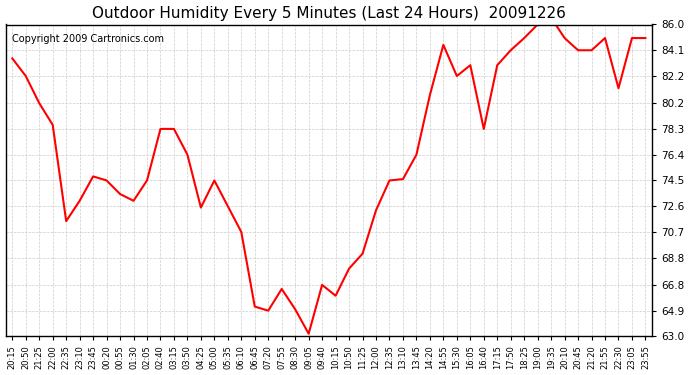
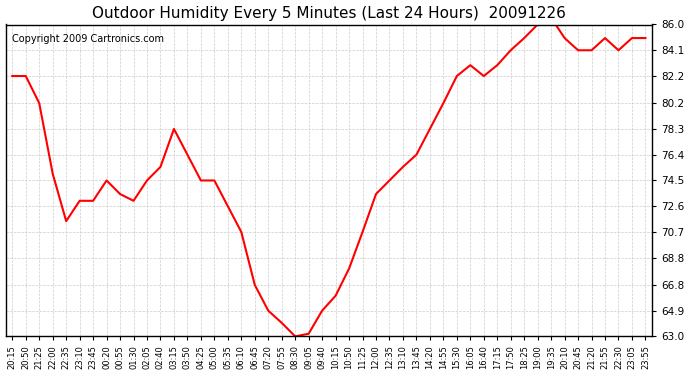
20:15: 83.5 -> 82.2
22:00: 78.6 -> 75.0
23:45: 74.8 -> 73.0
02:40: 78.3 -> 75.5
04:25: 72.5 -> 74.5
06:45: 65.2 -> 66.8
07:55: 66.5 -> 64.0
08:30: 65.0 -> 63.0
09:40: 66.8 -> 64.9
11:25: 69.1 -> 70.7
12:00: 72.3 -> 73.5
13:10: 74.6 -> 75.5
14:20: 80.8 -> 78.3
14:55: 84.5 -> 80.2
16:40: 78.3 -> 82.2
22:30: 81.3 -> 84.1
